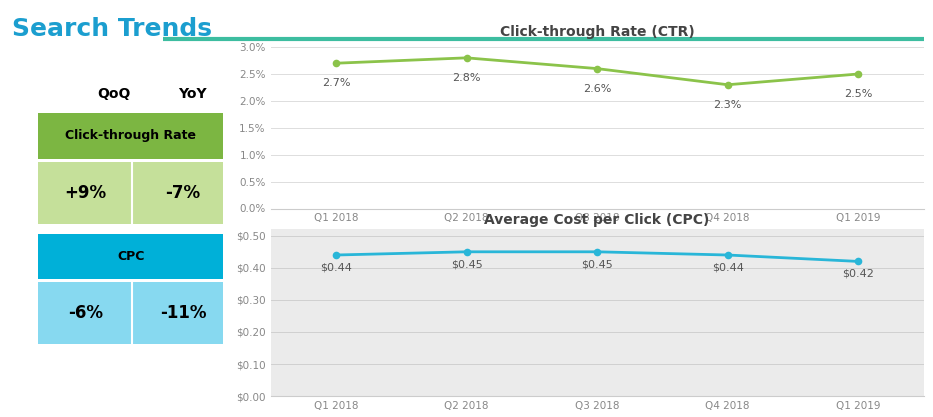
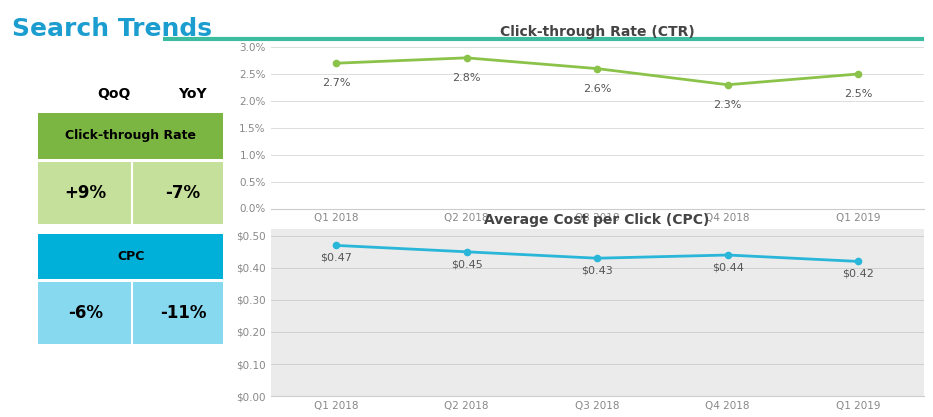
Average Cost per Click (CPC)/Q1 2018: $0.44 -> $0.47
Average Cost per Click (CPC)/Q3 2018: $0.45 -> $0.43
